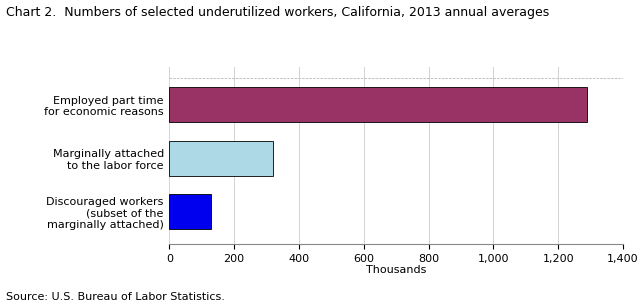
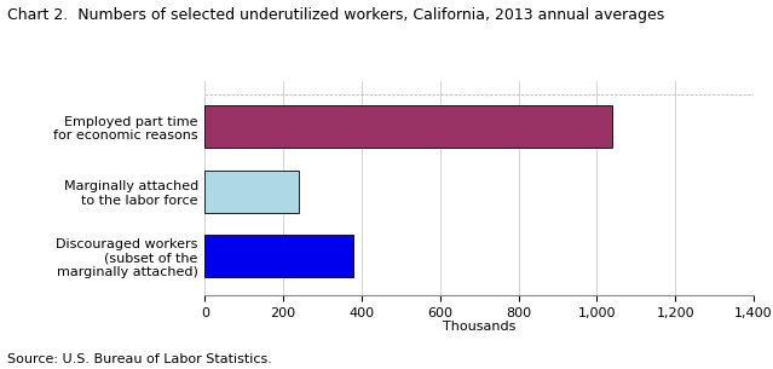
Employed part time for economic reasons: 1,290 -> 1,040
Marginally attached to the labor force: 320 -> 240
Discouraged workers (subset of the marginally attached): 130 -> 380
